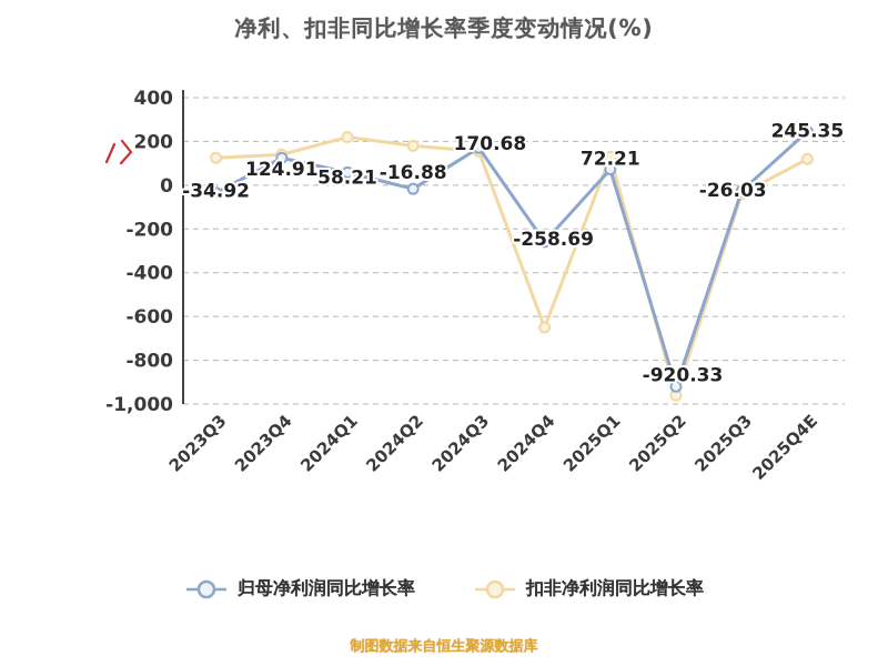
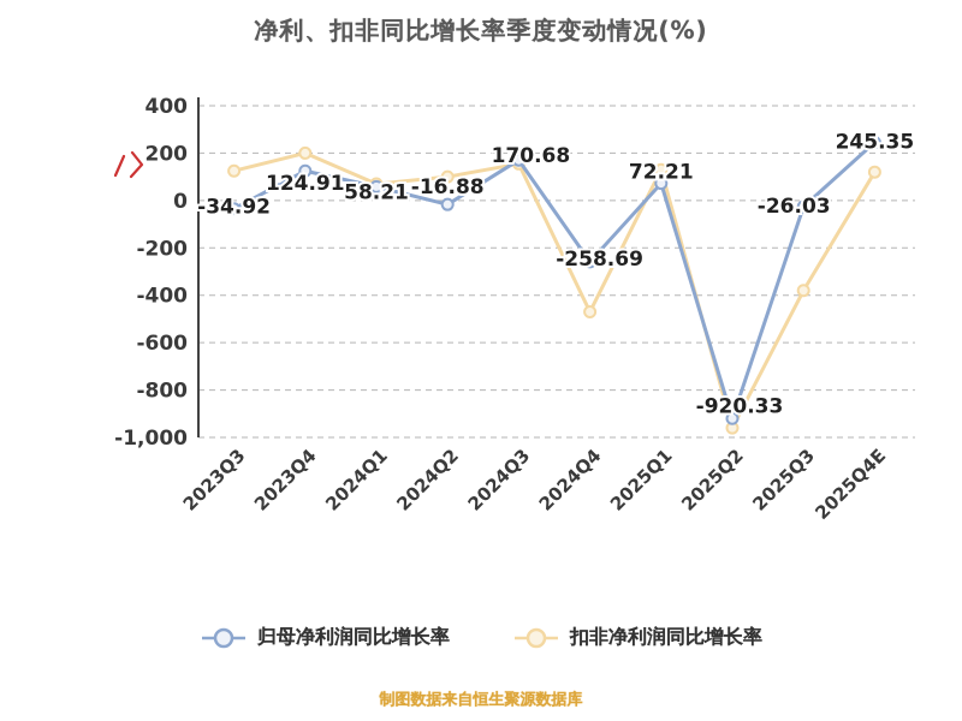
扣非净利润同比增长率/2023Q4: 140 -> 200
扣非净利润同比增长率/2024Q1: 220 -> 70
扣非净利润同比增长率/2024Q2: 180 -> 100
扣非净利润同比增长率/2024Q4: -650 -> -470
扣非净利润同比增长率/2025Q3: -40 -> -380
